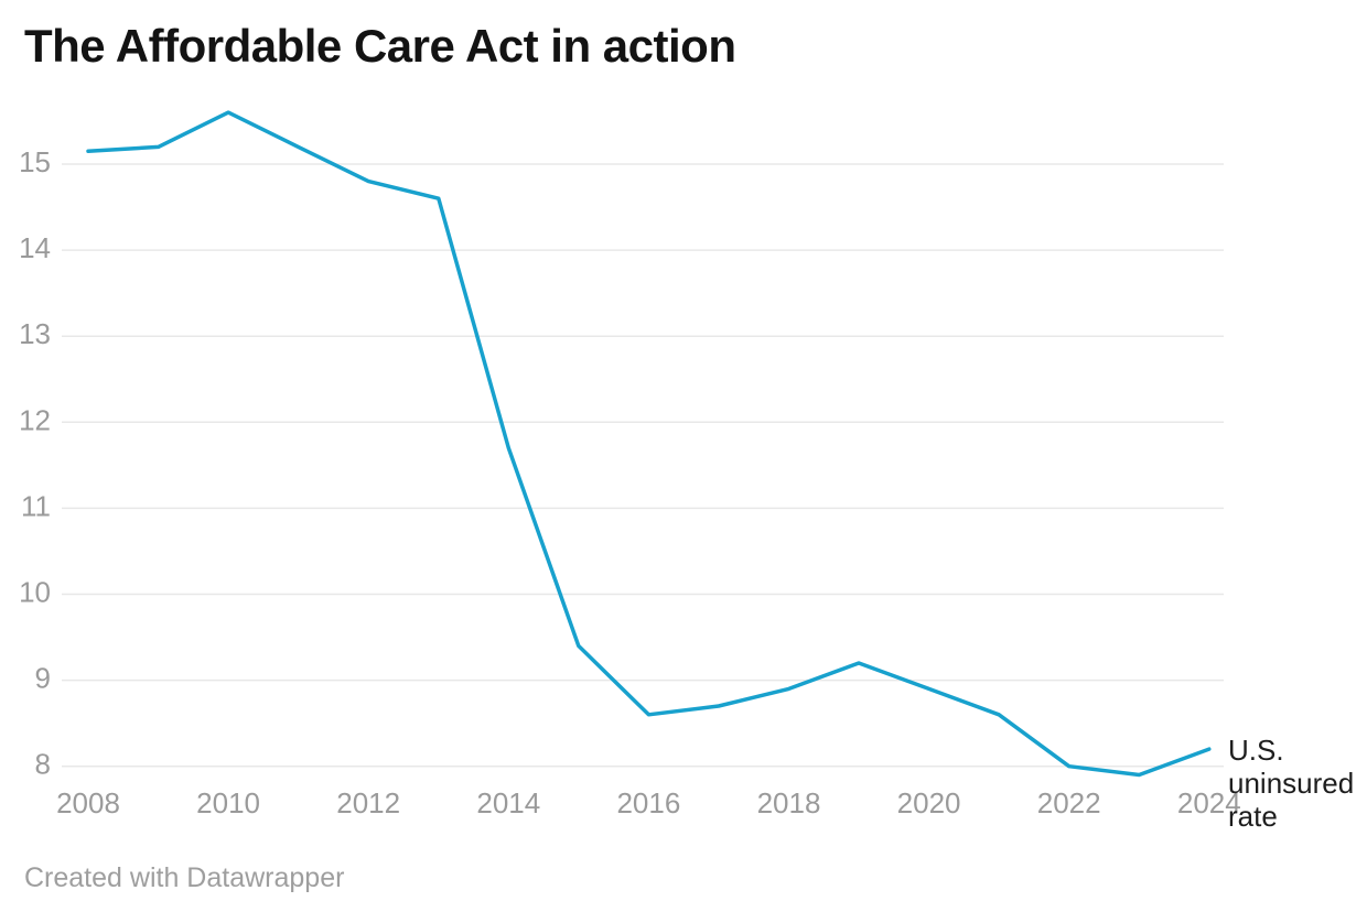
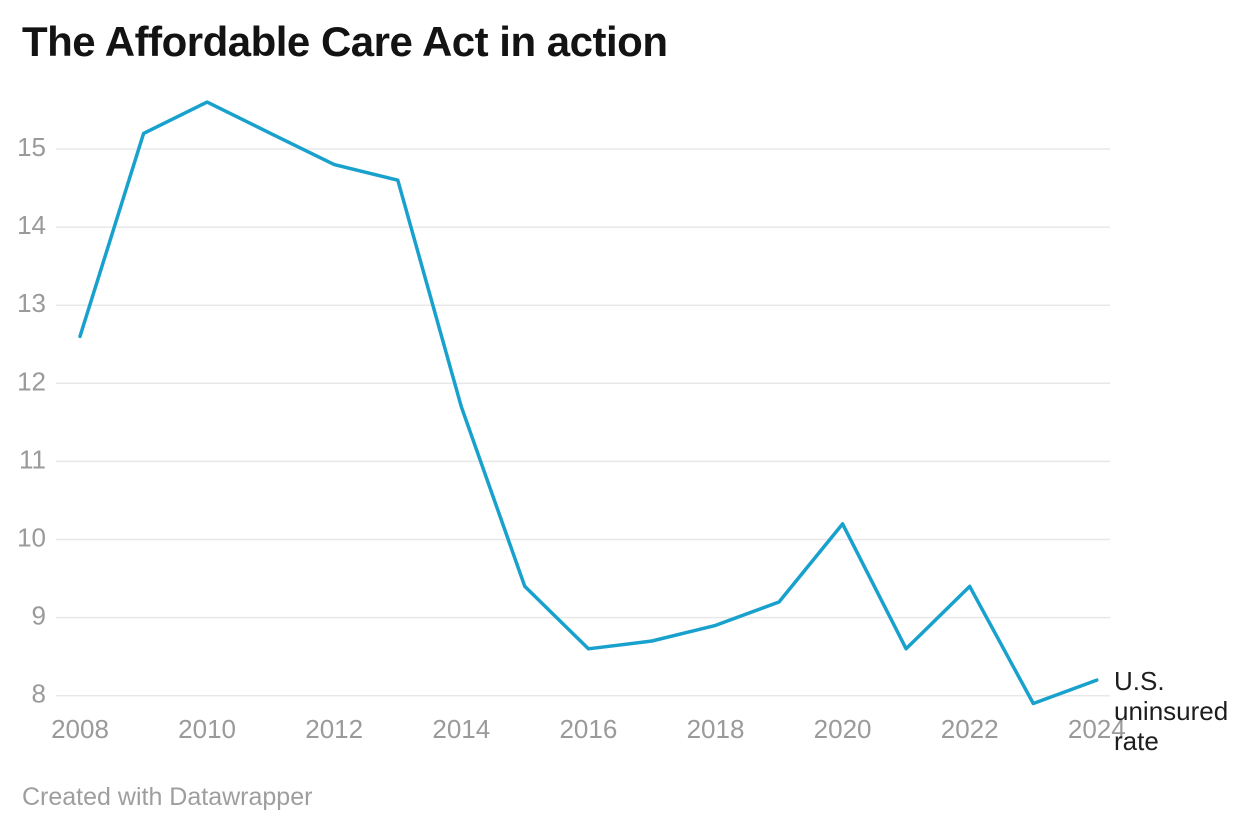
2008: 15.2 -> 12.6
2020: 8.9 -> 10.2
2022: 8.0 -> 9.4
